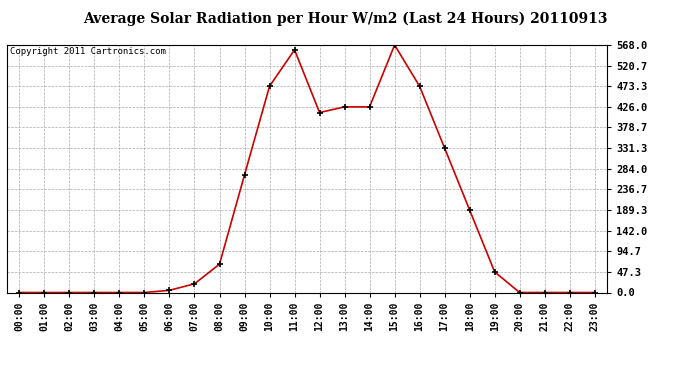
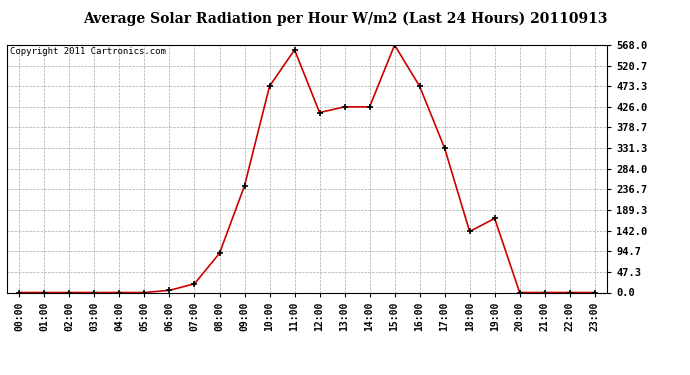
08:00: 65 -> 90
09:00: 270 -> 245
18:00: 189 -> 140
19:00: 47 -> 170
